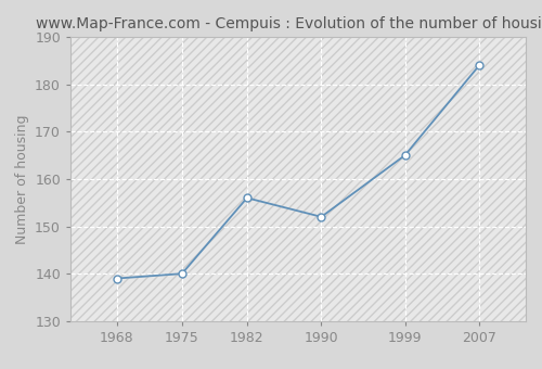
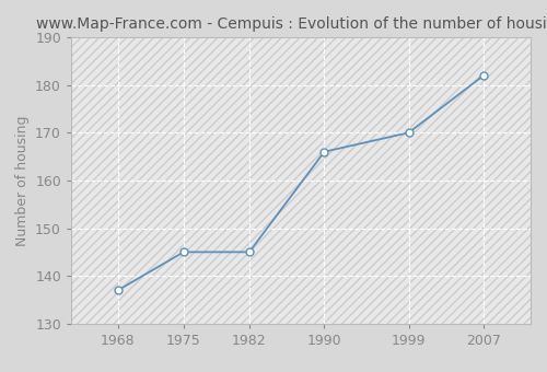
1968: 139 -> 137
1975: 140 -> 145
1982: 156 -> 145
1990: 152 -> 166
1999: 165 -> 170
2007: 184 -> 182
